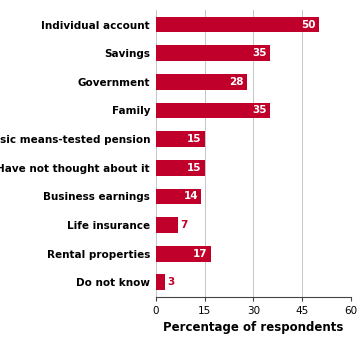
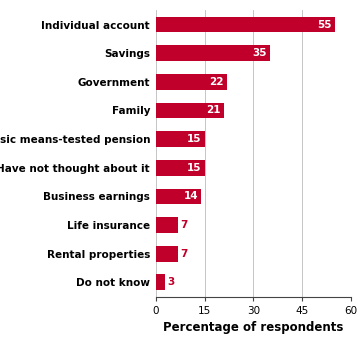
Individual account: 50 -> 55
Government: 28 -> 22
Family: 35 -> 21
Rental properties: 17 -> 7
